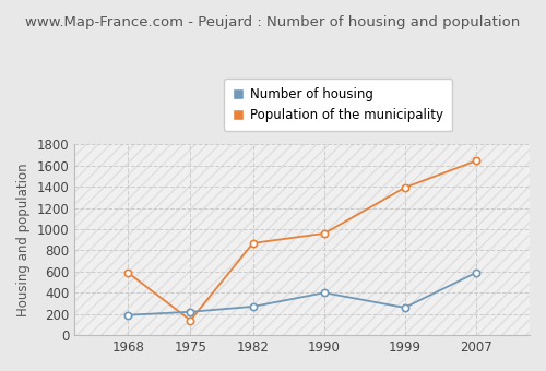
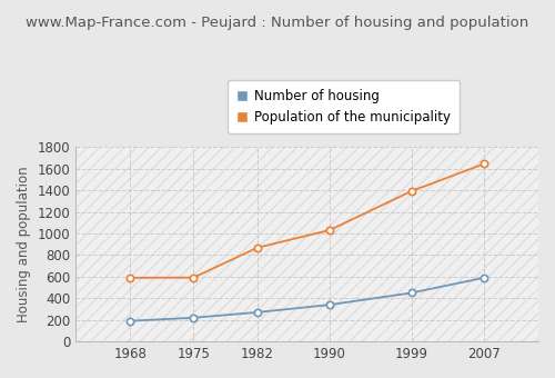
Population of the municipality/1975: 140 -> 590
Number of housing/1990: 400 -> 340
Population of the municipality/1990: 960 -> 1030
Number of housing/1999: 260 -> 450
